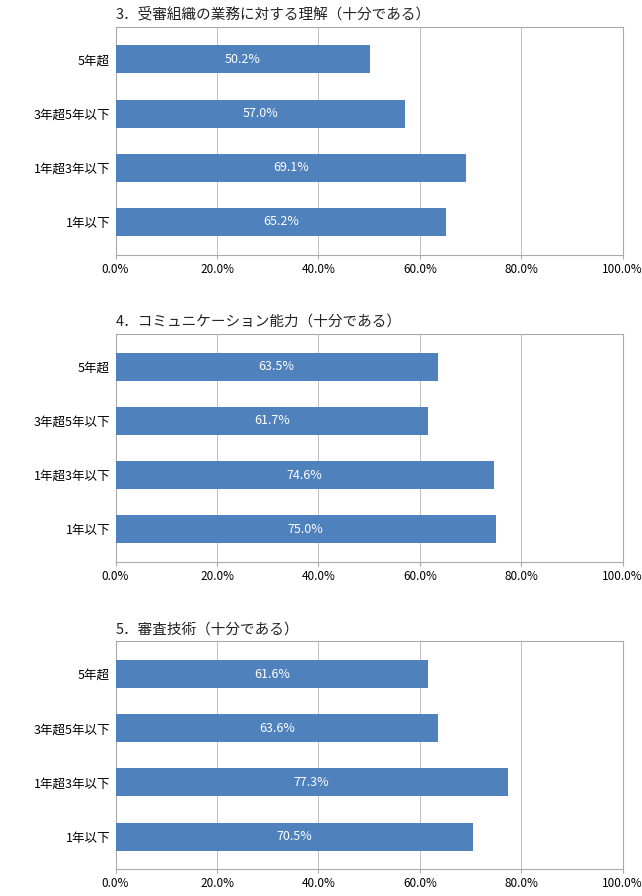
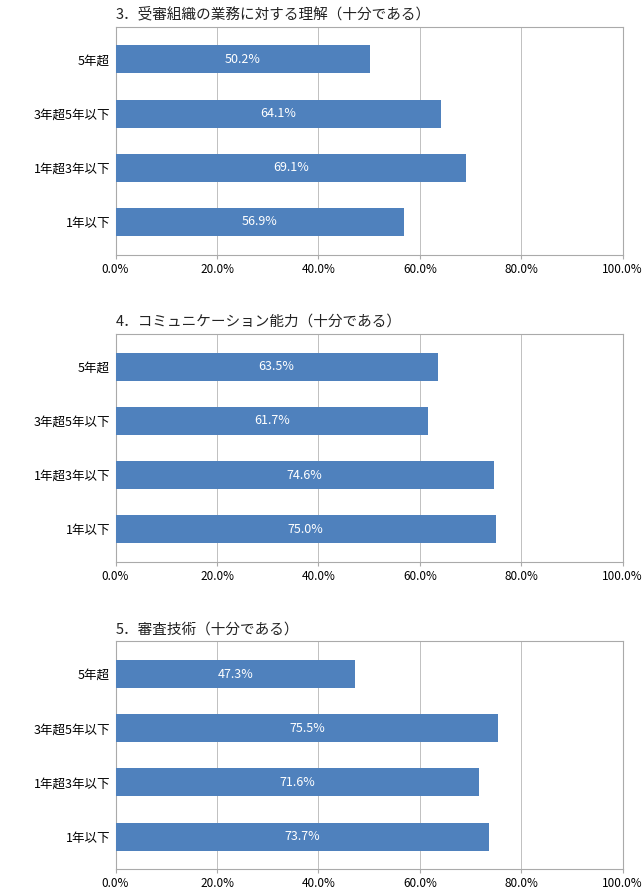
3．受審組織の業務に対する理解（十分である）/3年超5年以下: 57.0% -> 64.1%
3．受審組織の業務に対する理解（十分である）/1年以下: 65.2% -> 56.9%
5．審査技術（十分である）/5年超: 61.6% -> 47.3%
5．審査技術（十分である）/3年超5年以下: 63.6% -> 75.5%
5．審査技術（十分である）/1年超3年以下: 77.3% -> 71.6%
5．審査技術（十分である）/1年以下: 70.5% -> 73.7%
